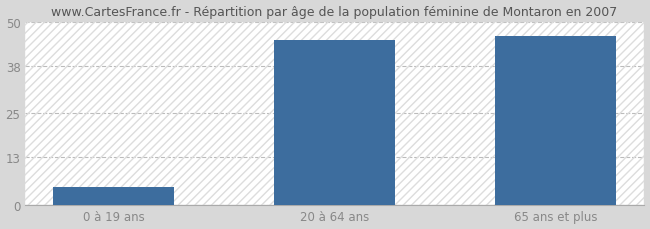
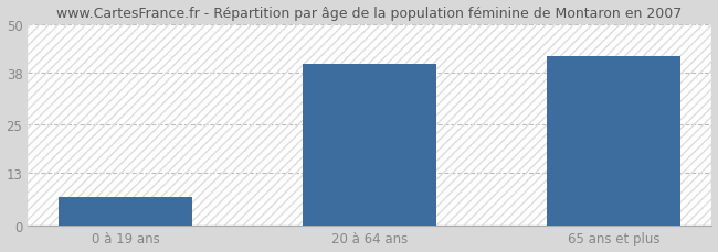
0 à 19 ans: 5 -> 7
20 à 64 ans: 45 -> 40
65 ans et plus: 46 -> 42
